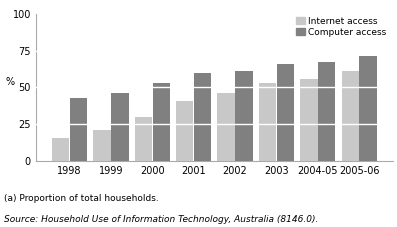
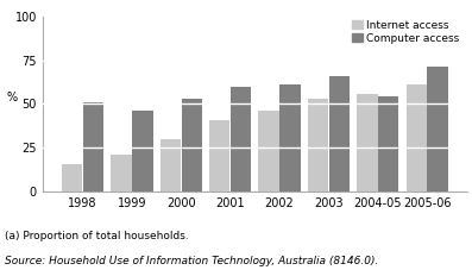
Computer access/1998: 43 -> 51
Computer access/2004-05: 67 -> 54
